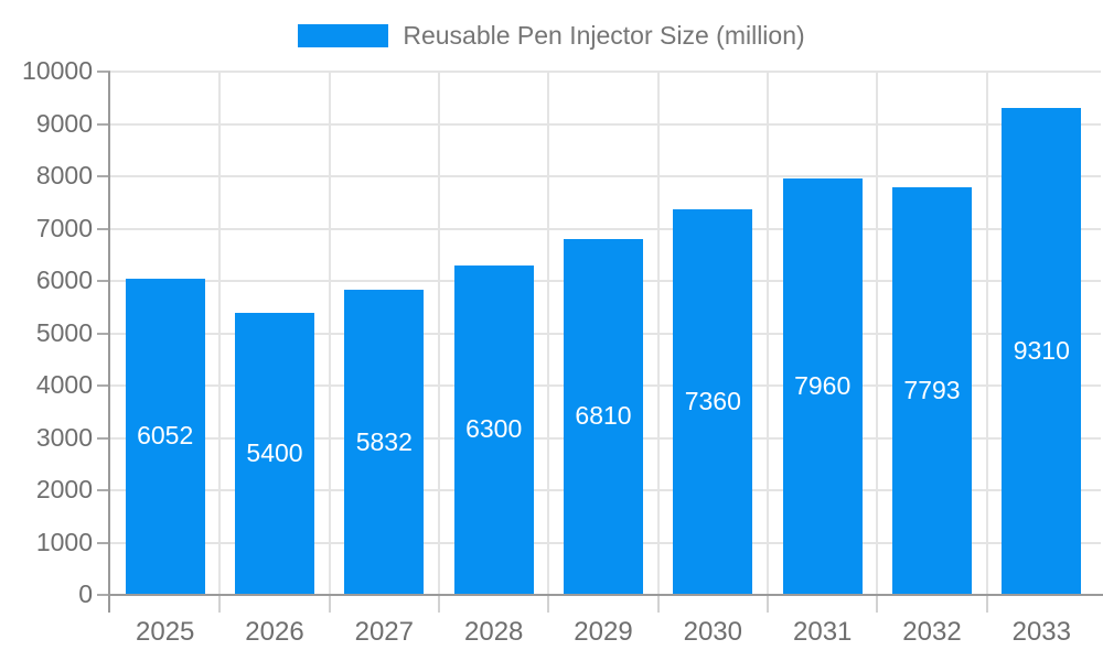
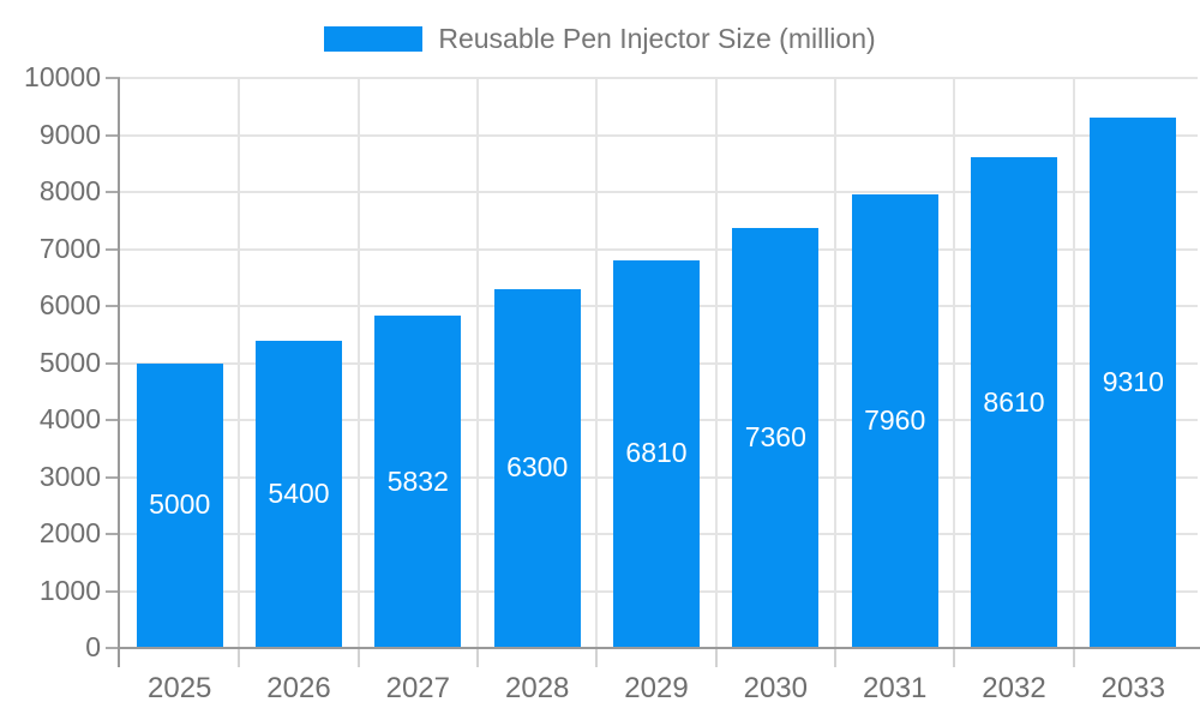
2025: 6052 -> 5000
2032: 7793 -> 8610
